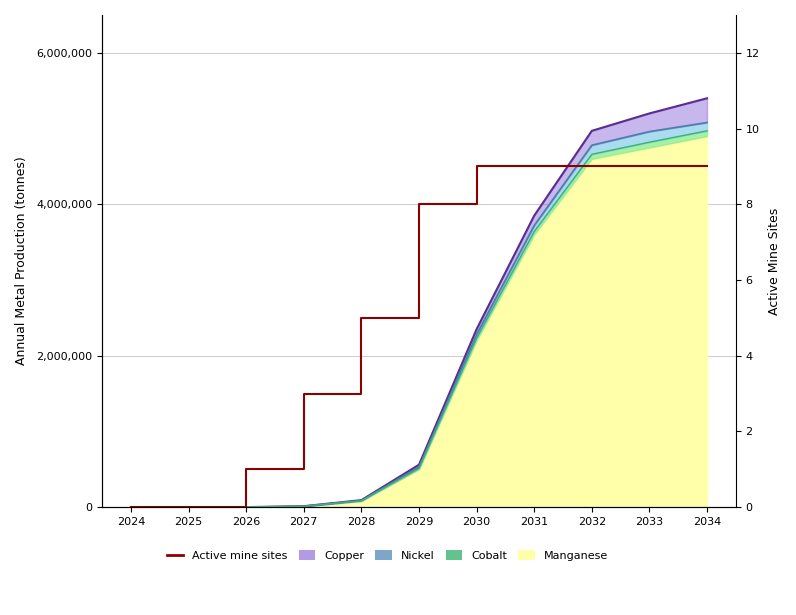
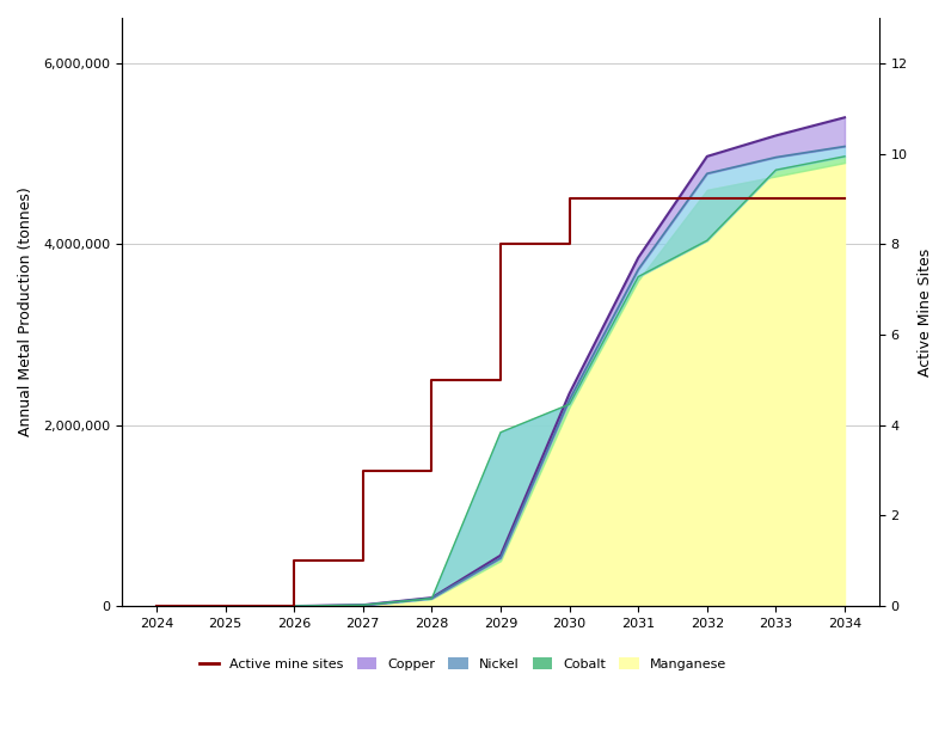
Cobalt/2029: 510,000 -> 1,920,000
Cobalt/2032: 4,660,000 -> 4,040,000
